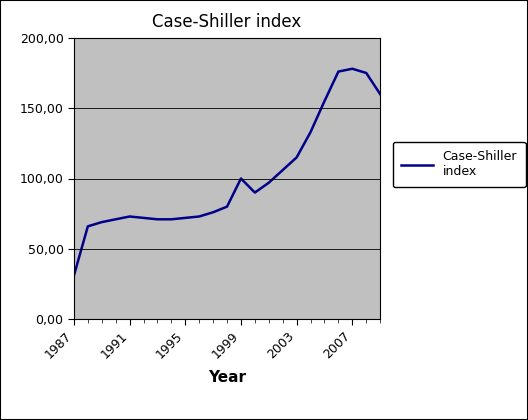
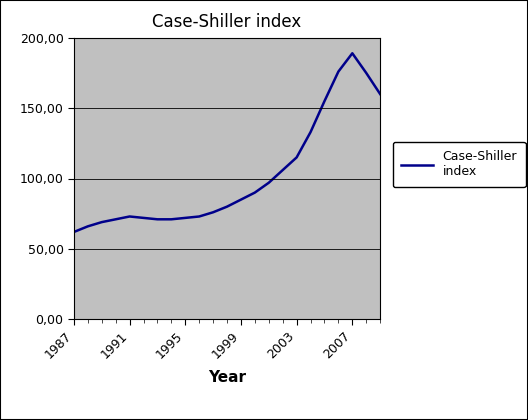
1987: 31 -> 62
1999: 100 -> 85
2007: 178 -> 189
